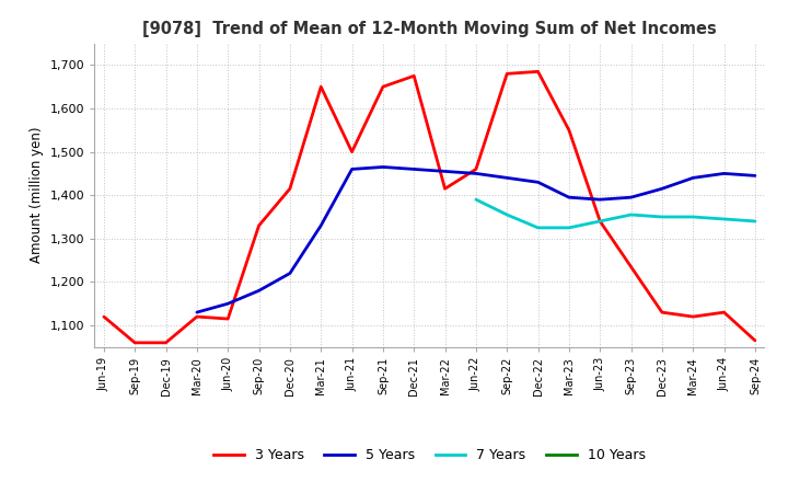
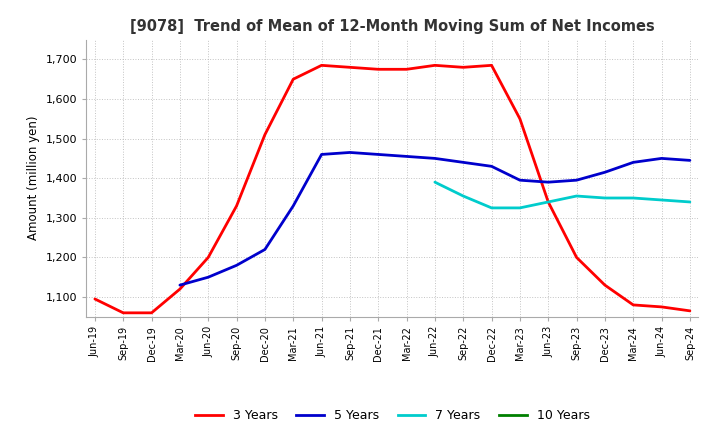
3 Years/Jun-19: 1,120 -> 1,095
3 Years/Jun-20: 1,115 -> 1,200
3 Years/Dec-20: 1,415 -> 1,510
3 Years/Jun-21: 1,500 -> 1,685
3 Years/Sep-21: 1,650 -> 1,680
3 Years/Mar-22: 1,415 -> 1,675
3 Years/Jun-22: 1,460 -> 1,685
3 Years/Sep-23: 1,235 -> 1,200
3 Years/Mar-24: 1,120 -> 1,080
3 Years/Jun-24: 1,130 -> 1,075
